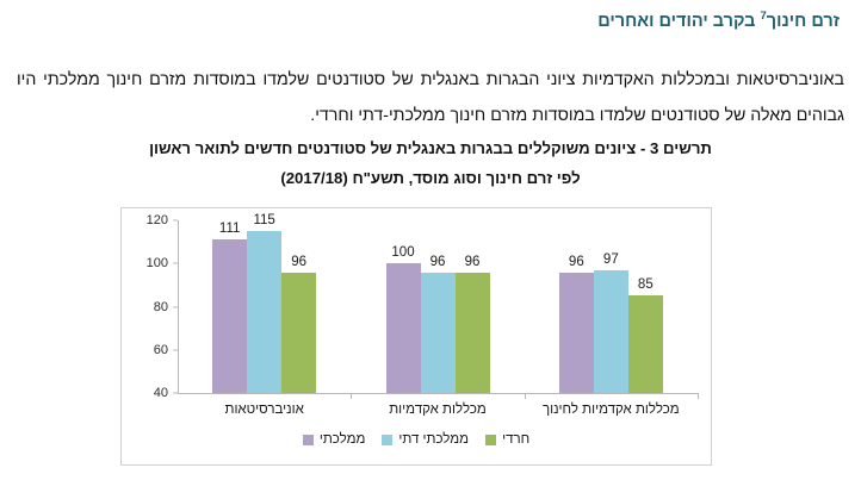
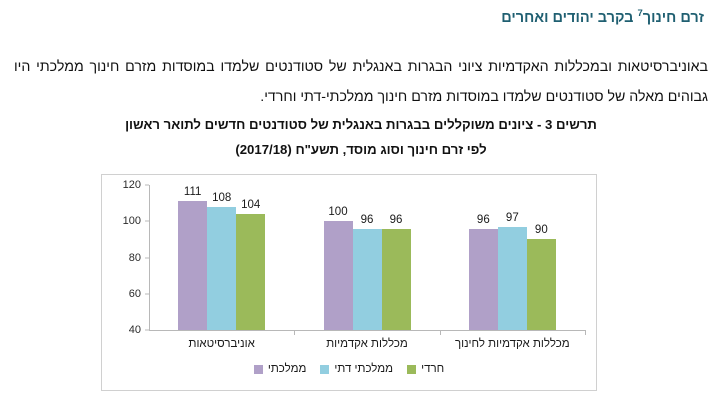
ממלכתי דתי/אוניברסיטאות: 115 -> 108
חרדי/אוניברסיטאות: 96 -> 104
חרדי/מכללות אקדמיות לחינוך: 85 -> 90
